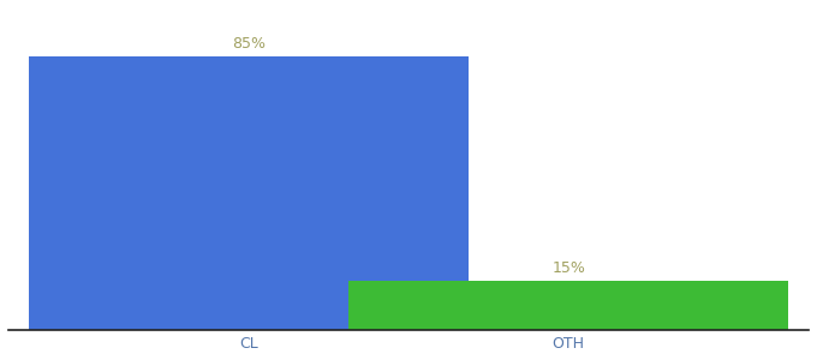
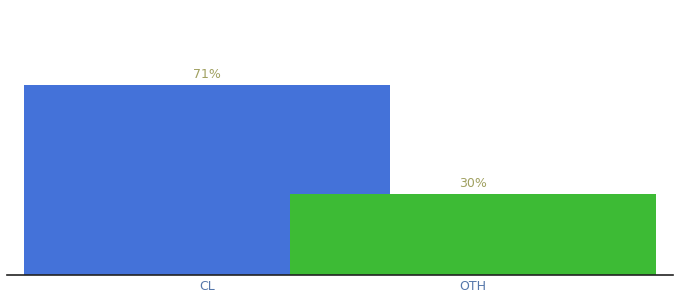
CL: 85% -> 71%
OTH: 15% -> 30%
